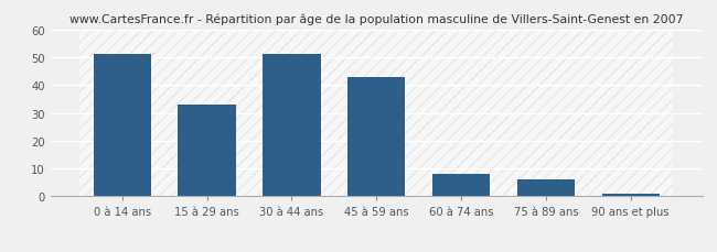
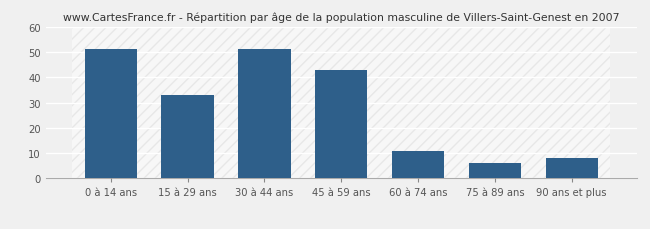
60 à 74 ans: 8 -> 11
90 ans et plus: 1 -> 8
